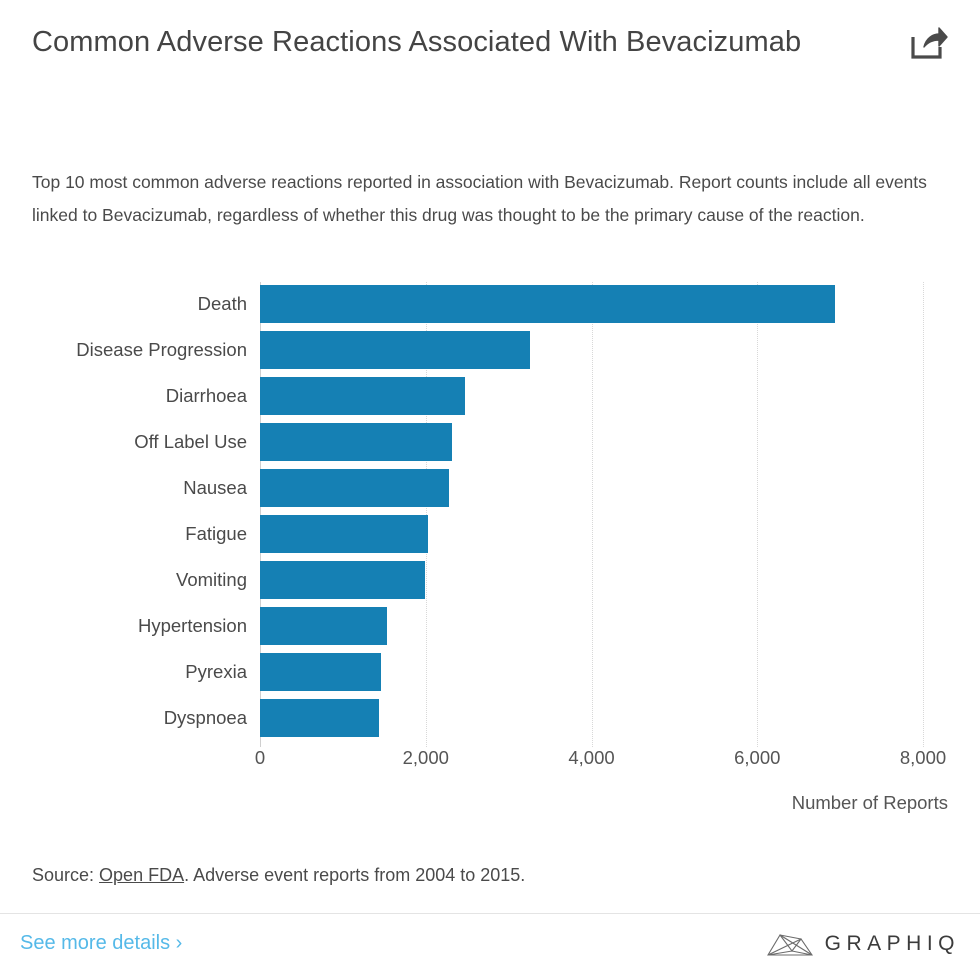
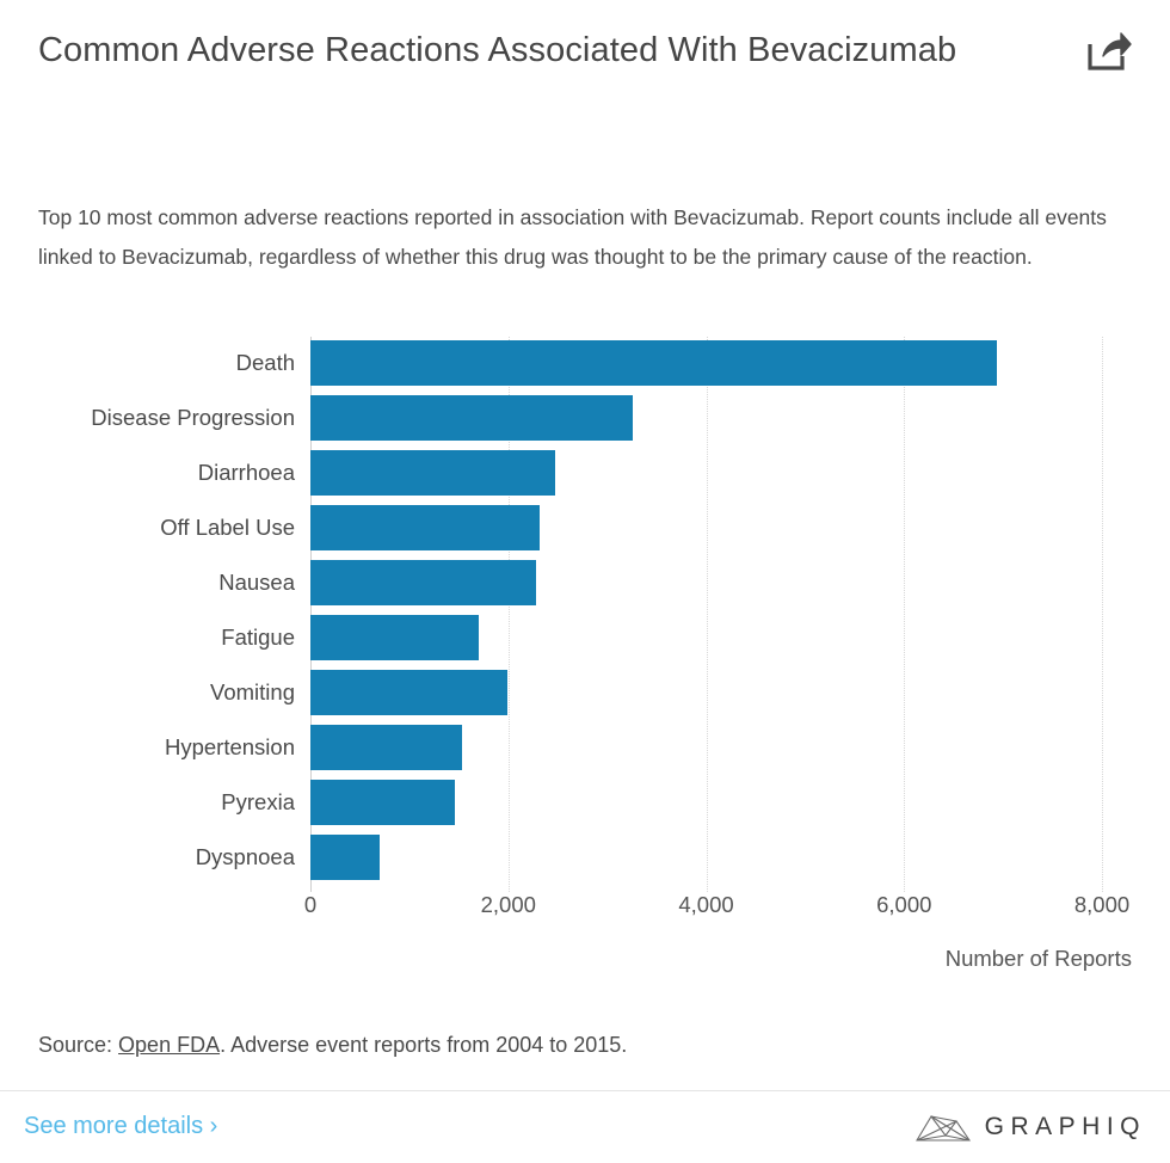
Fatigue: 2000 -> 1700
Dyspnoea: 1400 -> 700
